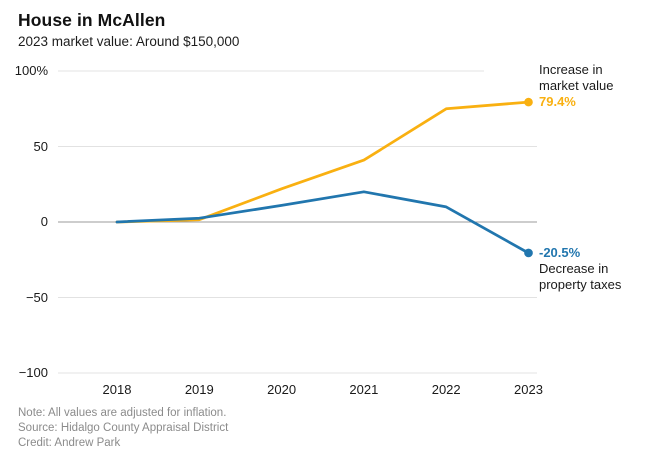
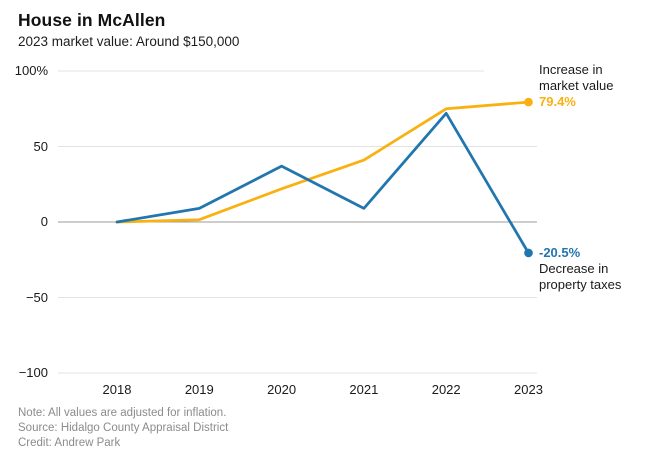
Decrease in property taxes/2019: 2% -> 9%
Decrease in property taxes/2020: 11% -> 37%
Decrease in property taxes/2021: 20% -> 9%
Decrease in property taxes/2022: 10% -> 72%
